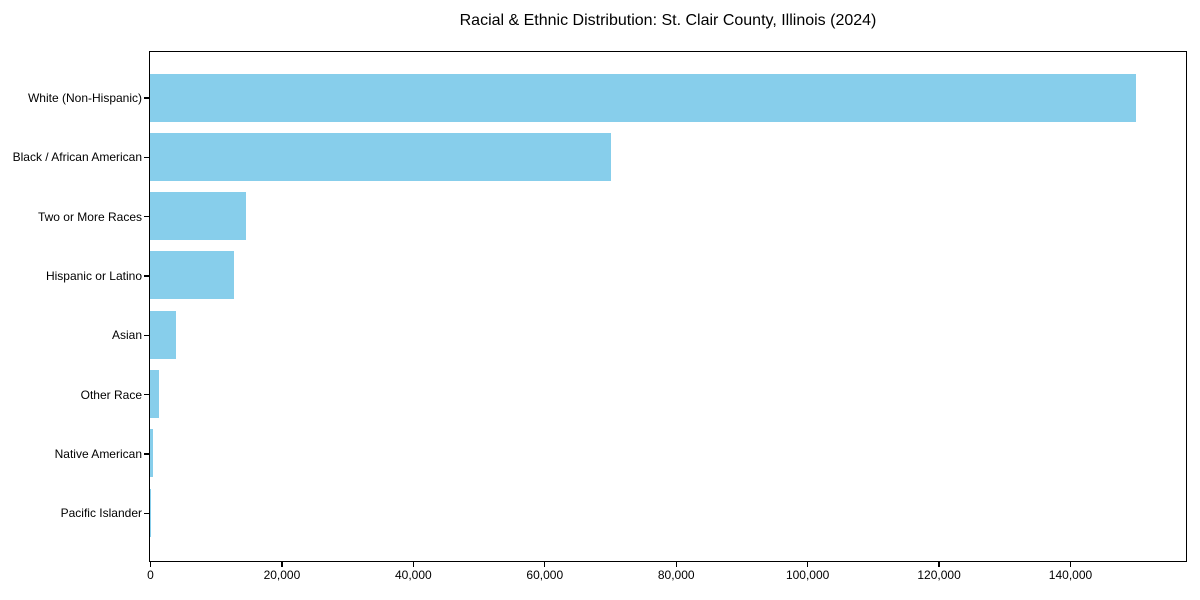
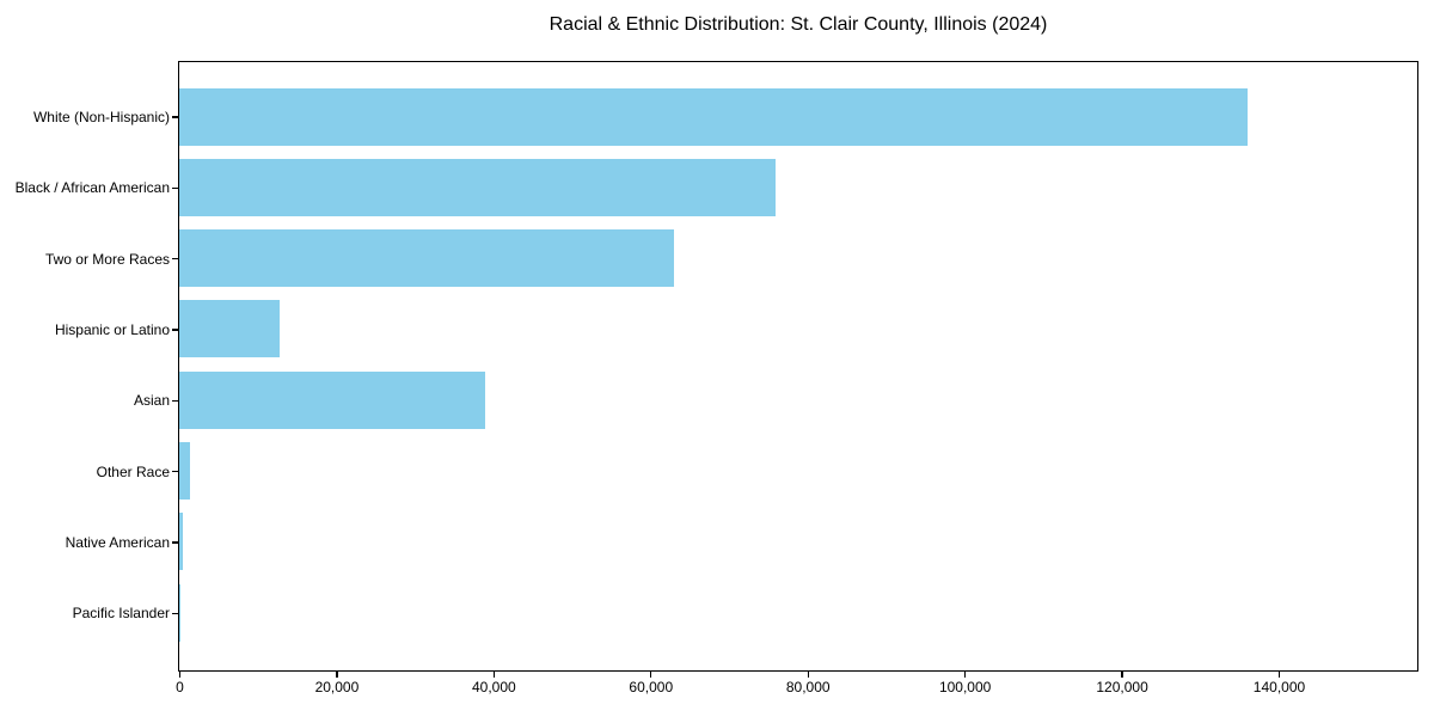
White (Non-Hispanic): 150000 -> 136000
Black / African American: 70000 -> 76000
Two or More Races: 15000 -> 63000
Asian: 4000 -> 39000
